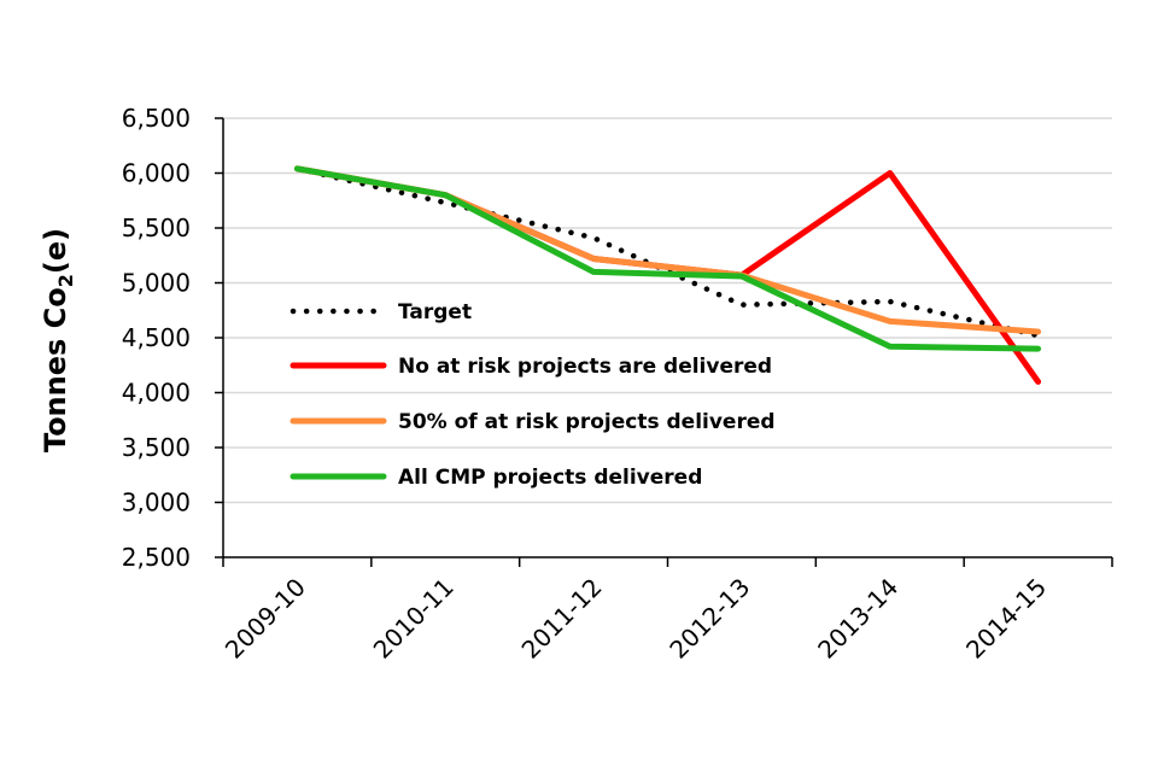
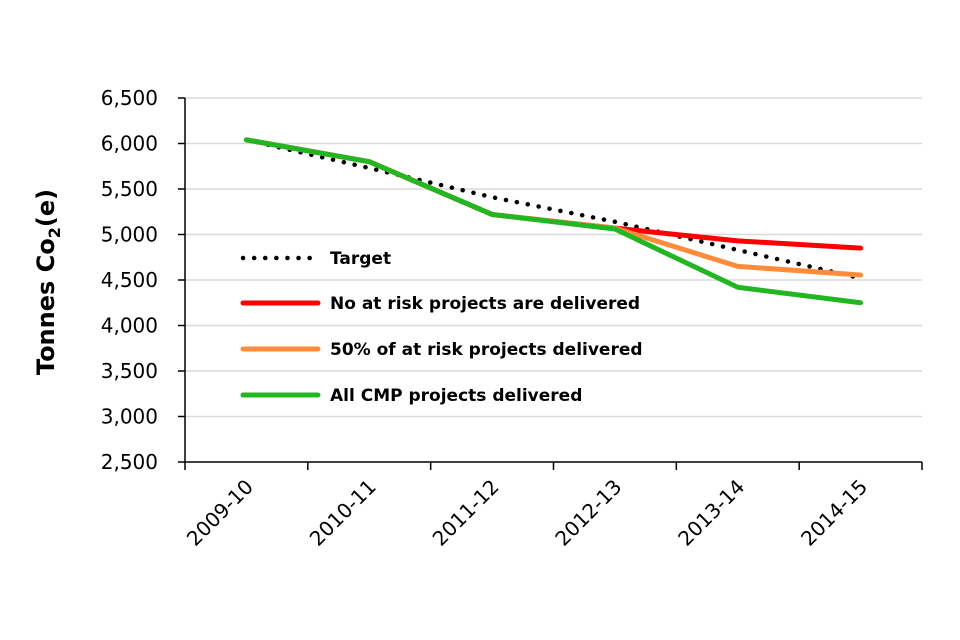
All CMP projects delivered/2011-12: 5100 -> 5200
Target/2012-13: 4800 -> 5100
No at risk projects are delivered/2013-14: 6000 -> 4900
No at risk projects are delivered/2014-15: 4100 -> 4800
All CMP projects delivered/2014-15: 4400 -> 4200
